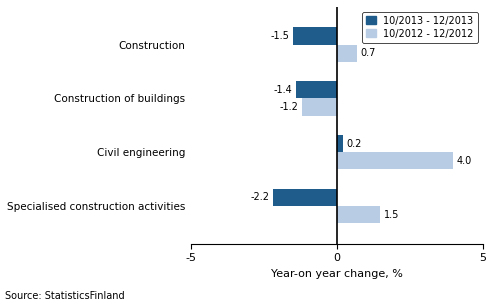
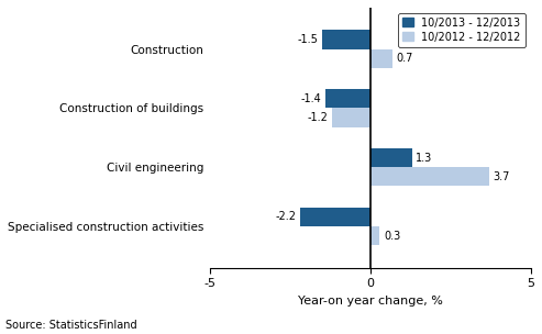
10/2013 - 12/2013/Civil engineering: 0.2 -> 1.3
10/2012 - 12/2012/Civil engineering: 4.0 -> 3.7
10/2012 - 12/2012/Specialised construction activities: 1.5 -> 0.3
